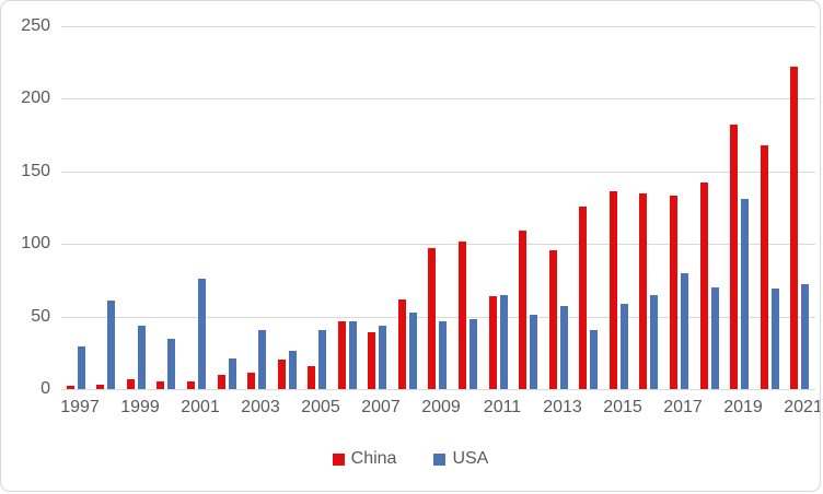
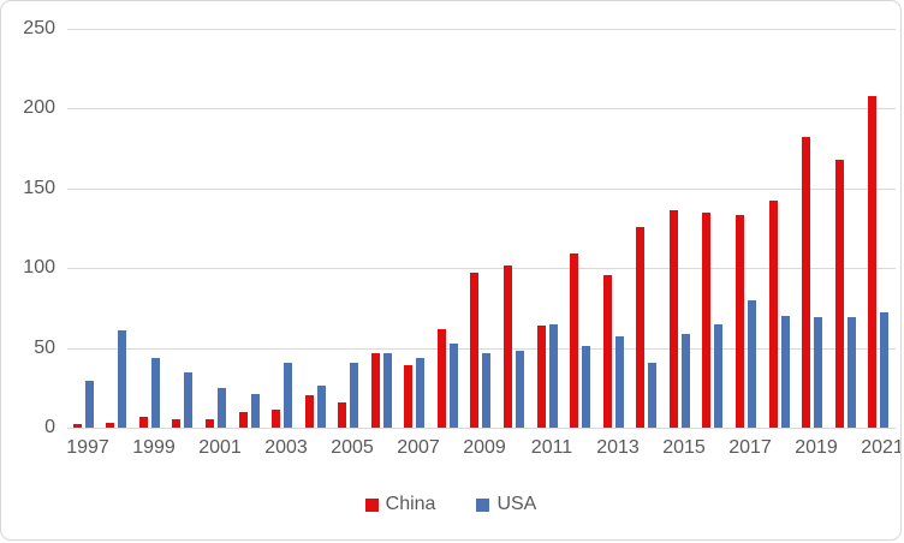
USA/2001: 76 -> 25
USA/2019: 131 -> 69
China/2021: 222 -> 208
